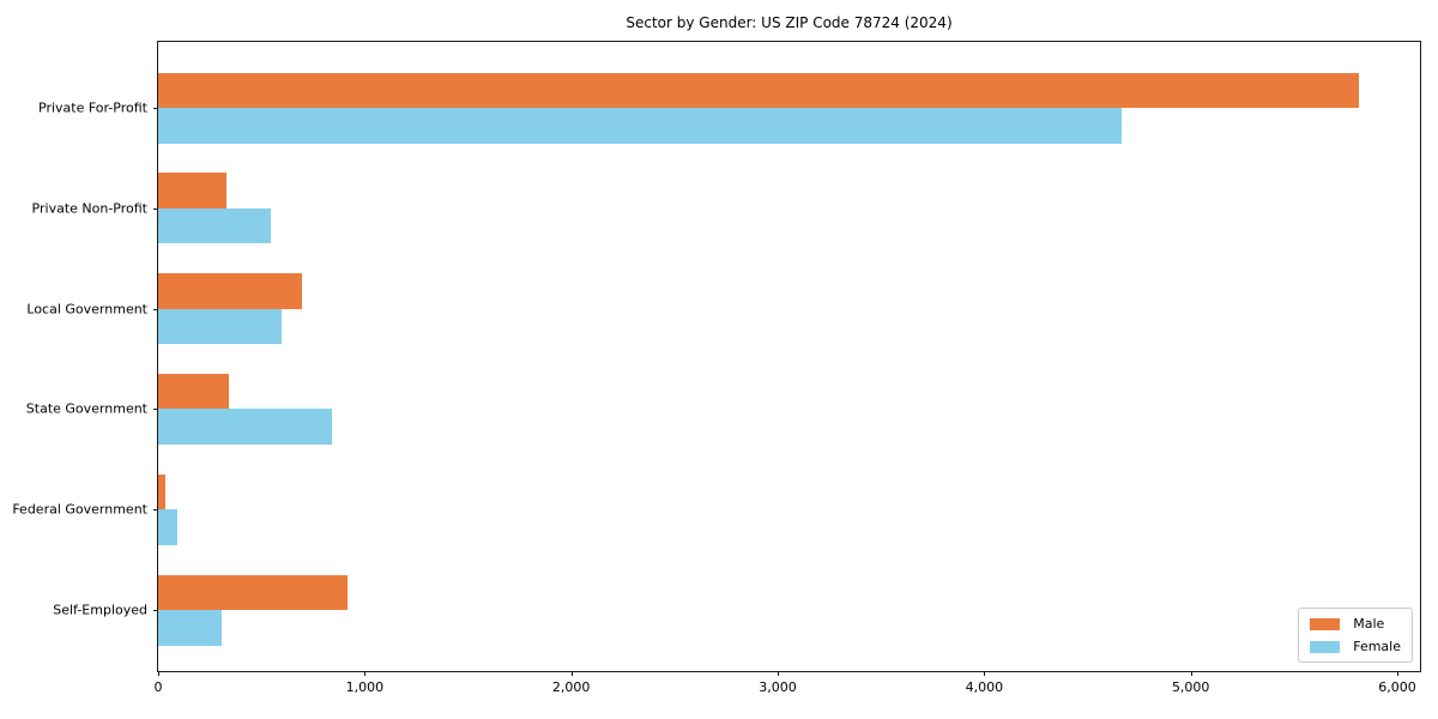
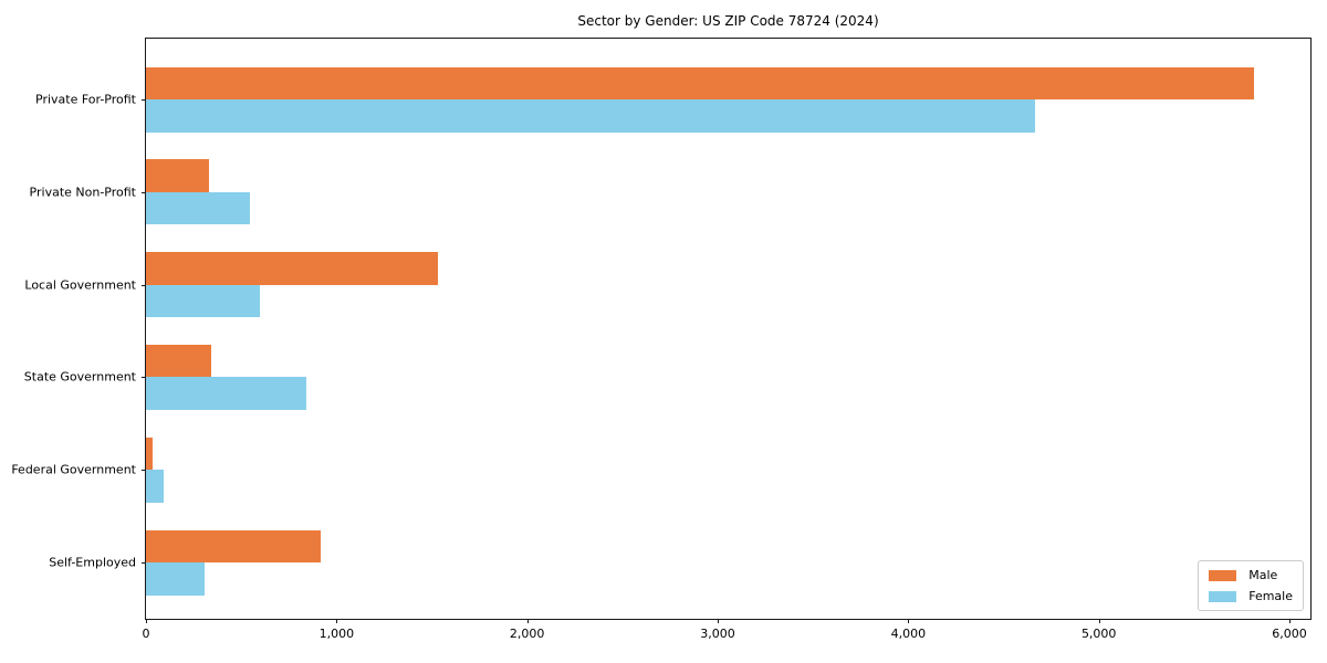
Male/Local Government: 700 -> 1530
